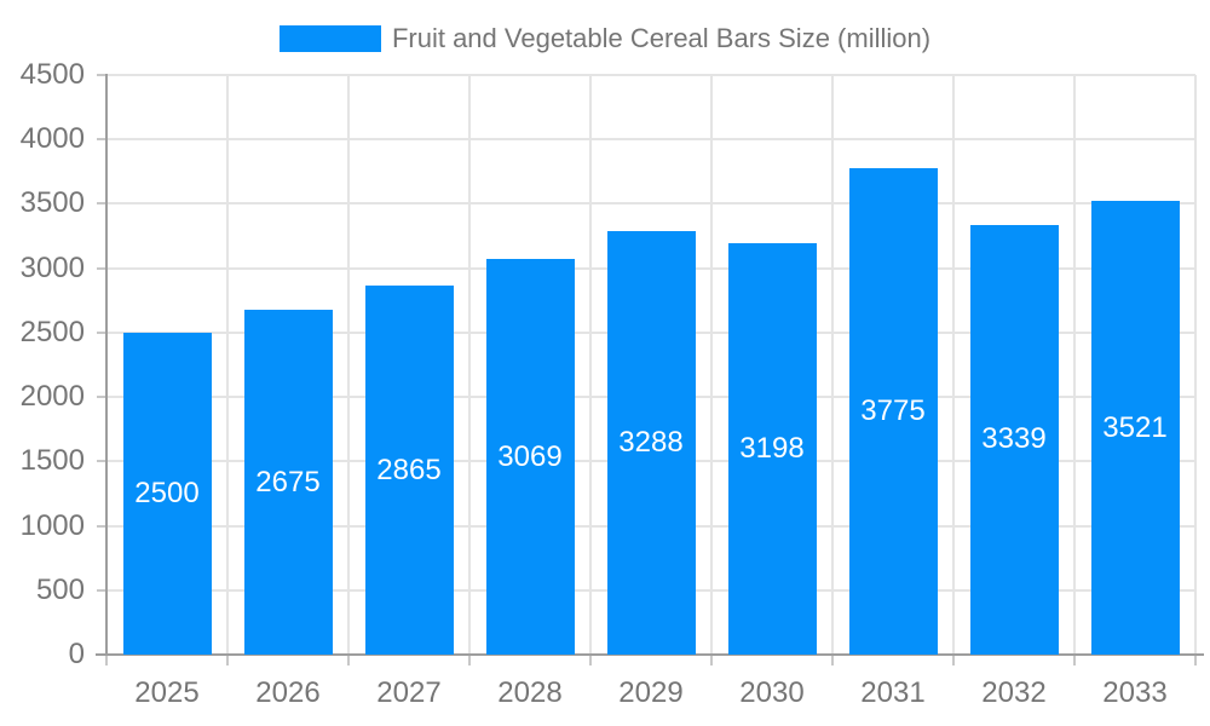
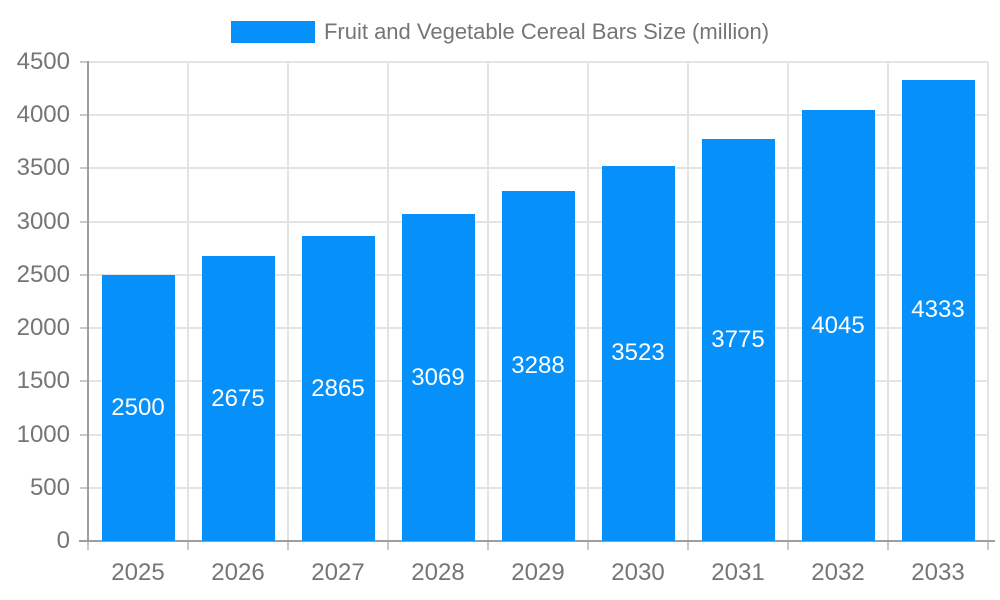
2030: 3198 -> 3523
2032: 3339 -> 4045
2033: 3521 -> 4333
